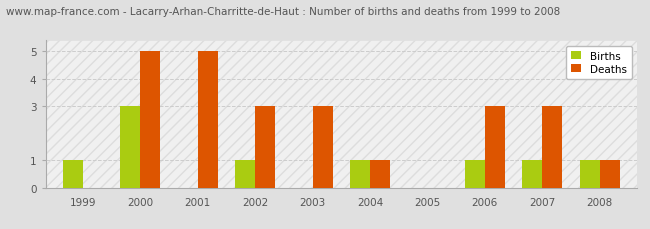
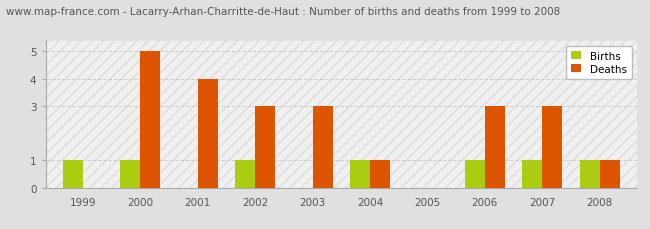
Births/2000: 3 -> 1
Deaths/2001: 5 -> 4
